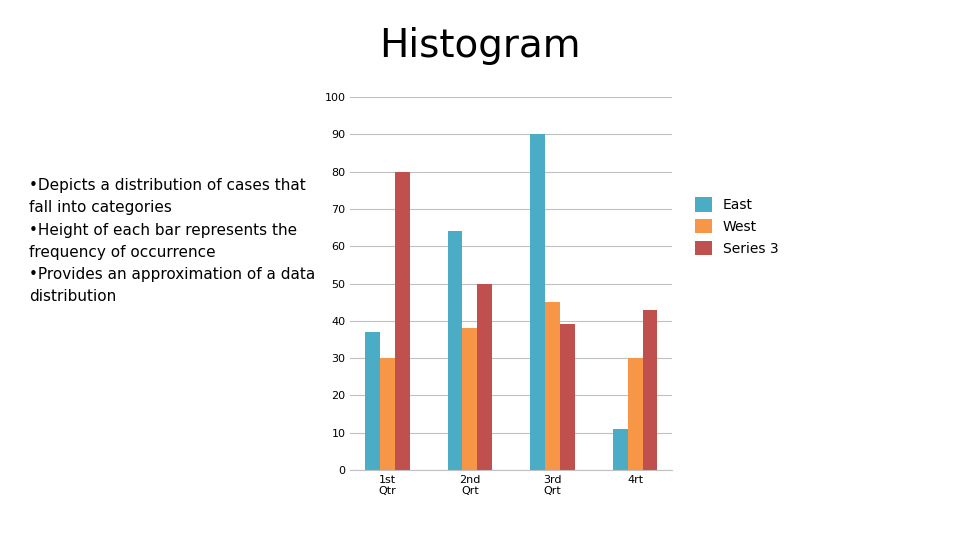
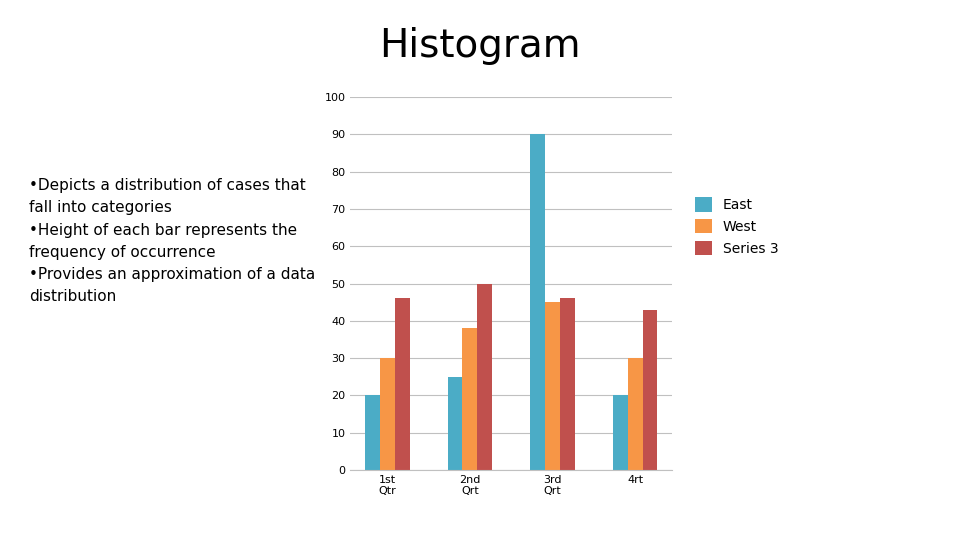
East/1st Qtr: 37 -> 20
Series 3/1st Qtr: 80 -> 46
East/2nd Qrt: 64 -> 25
Series 3/3rd Qrt: 39 -> 46
East/4rt: 11 -> 20
